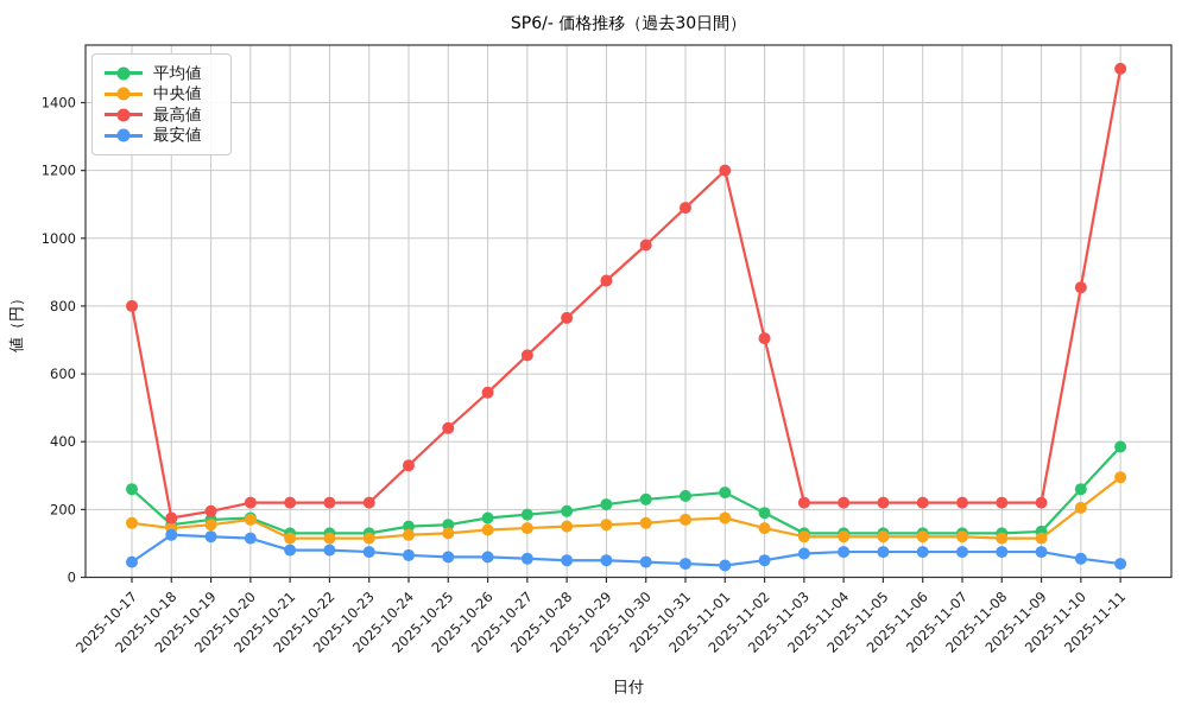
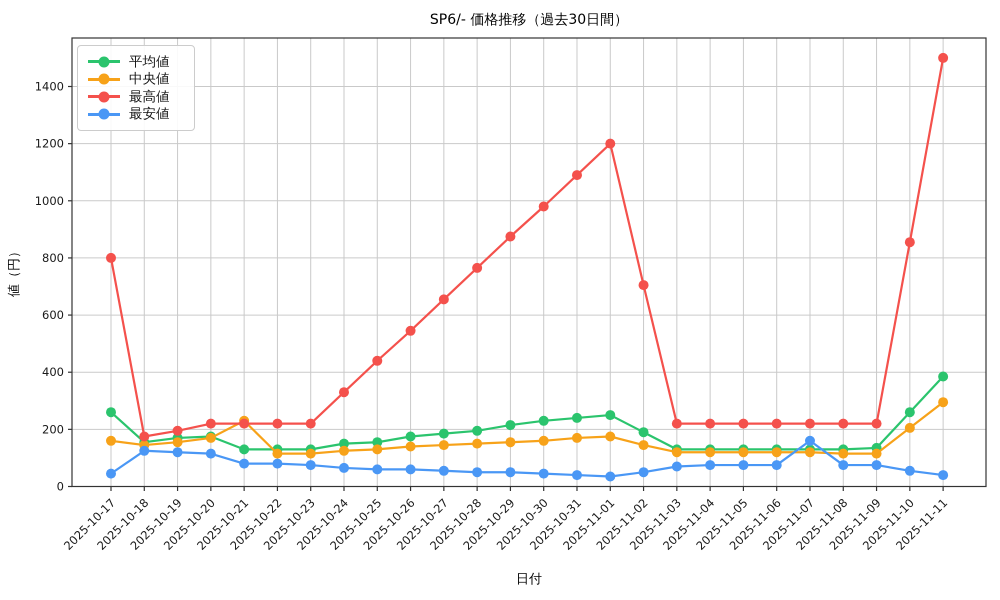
中央値/2025-10-21: 120 -> 230
最安値/2025-11-07: 80 -> 160
